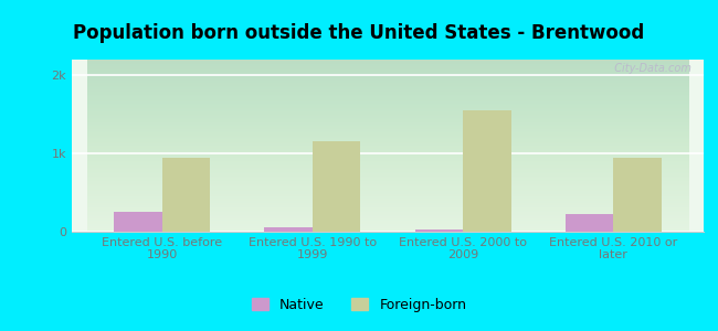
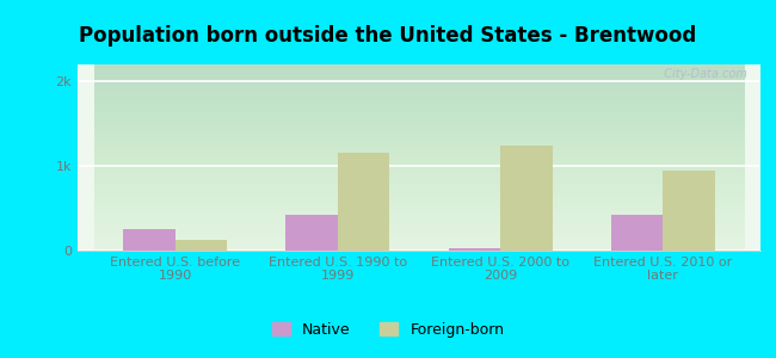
Foreign-born/Entered U.S. before 1990: 0.95k -> 0.12k
Native/Entered U.S. 1990 to 1999: 0.05k -> 0.42k
Foreign-born/Entered U.S. 2000 to 2009: 1.55k -> 1.24k
Native/Entered U.S. 2010 or later: 0.23k -> 0.42k
